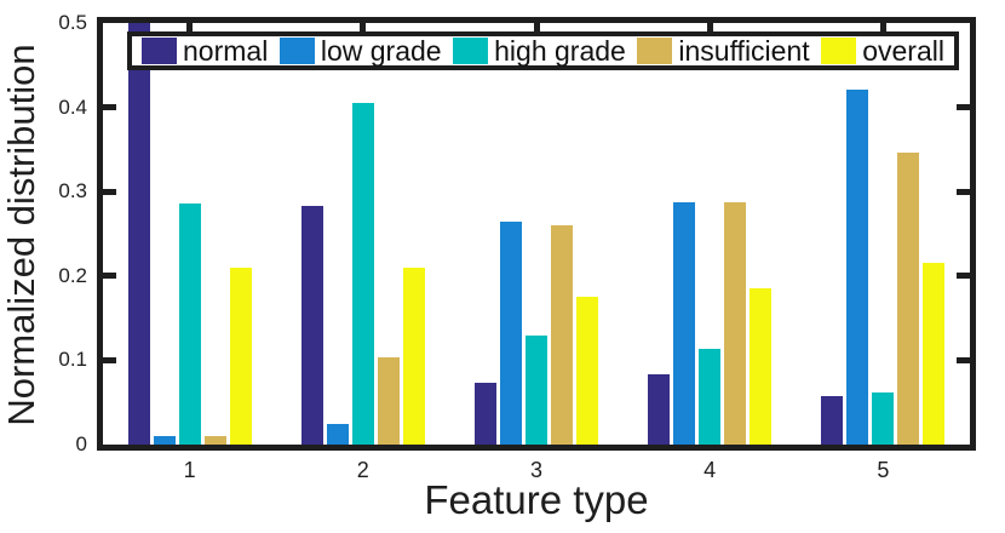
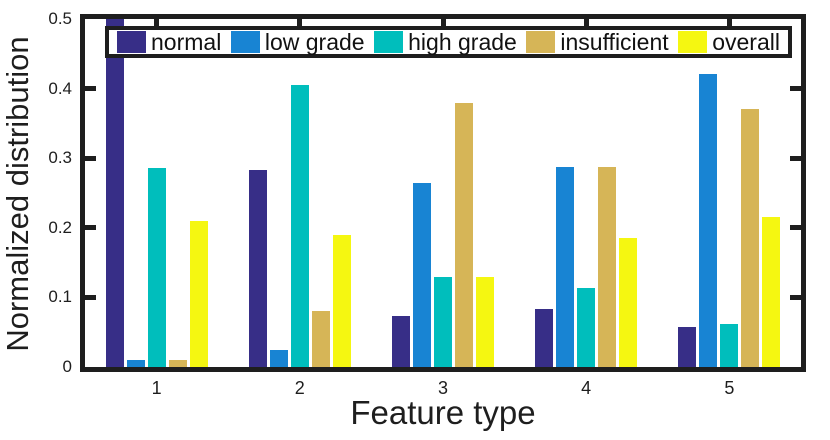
insufficient/2: 0.10 -> 0.08
overall/2: 0.21 -> 0.19
insufficient/3: 0.26 -> 0.38
overall/3: 0.18 -> 0.13
insufficient/5: 0.35 -> 0.37
